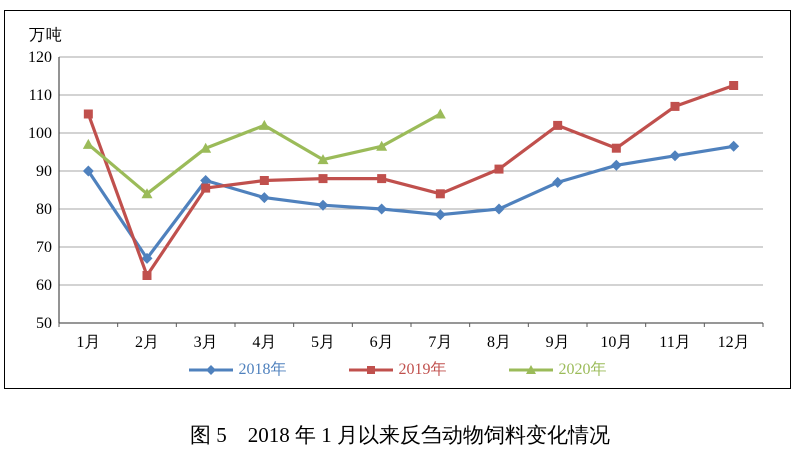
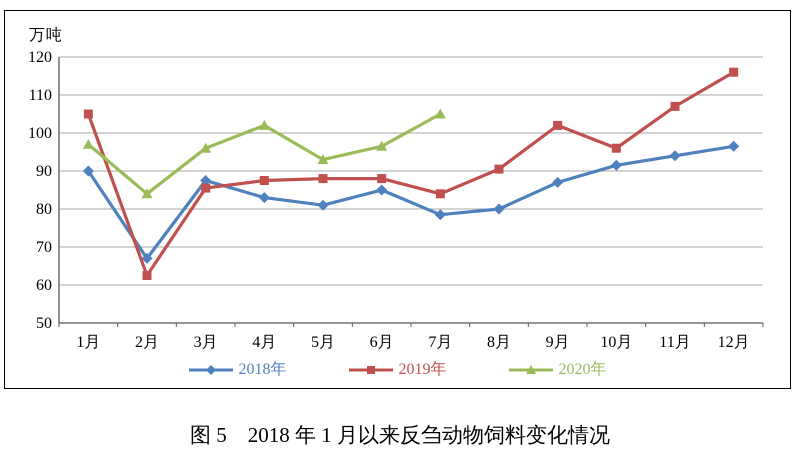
2018年/6月: 80 -> 85
2019年/12月: 112 -> 116
